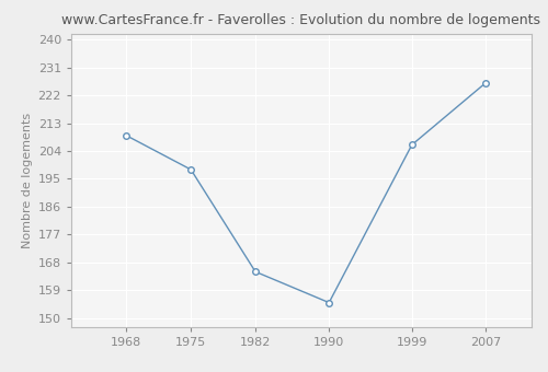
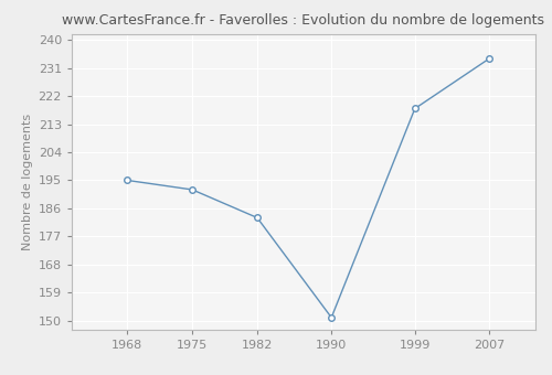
1968: 209 -> 195
1975: 198 -> 192
1982: 165 -> 183
1990: 155 -> 151
1999: 206 -> 218
2007: 226 -> 234
